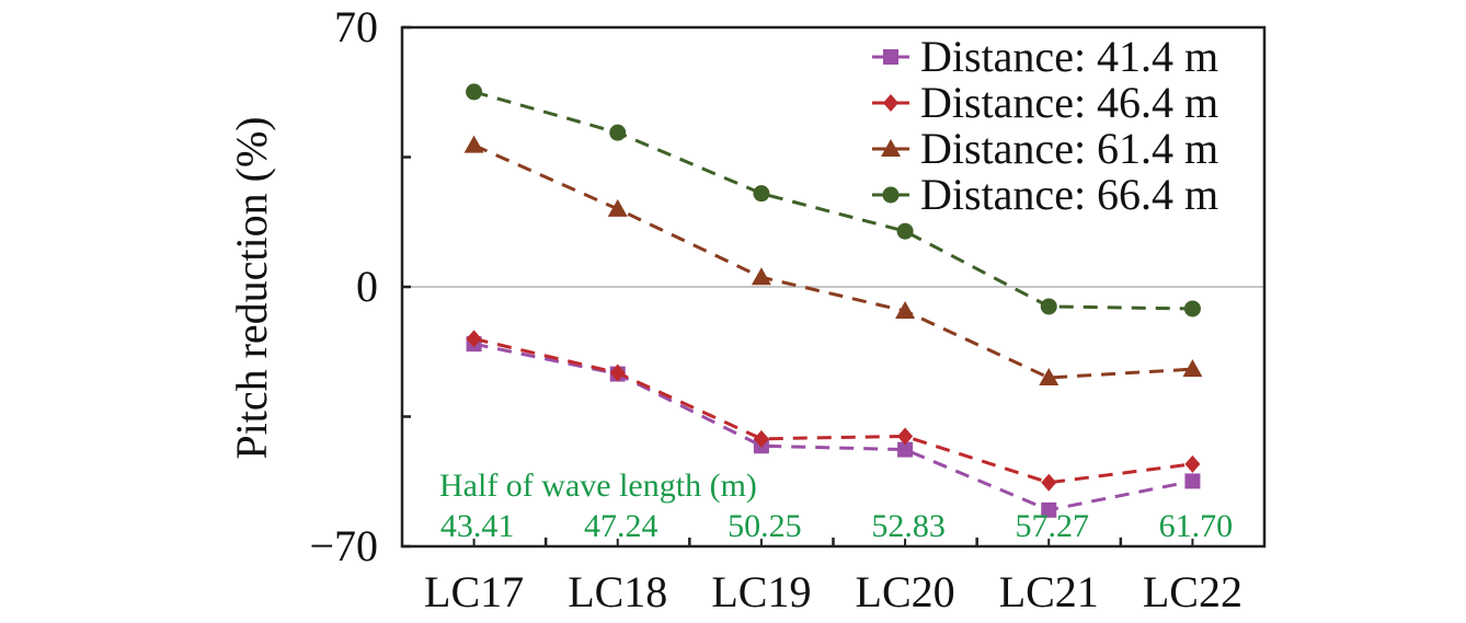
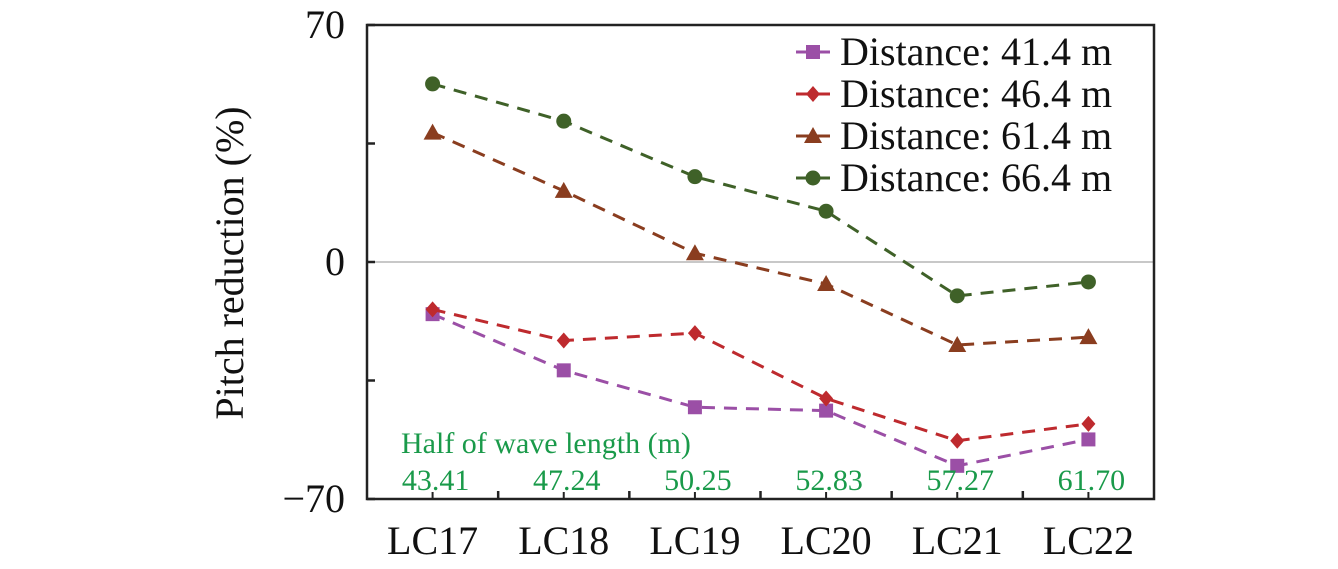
Distance: 41.4 m/LC18: -24 -> -32
Distance: 46.4 m/LC19: -41 -> -21
Distance: 66.4 m/LC21: -5 -> -10
